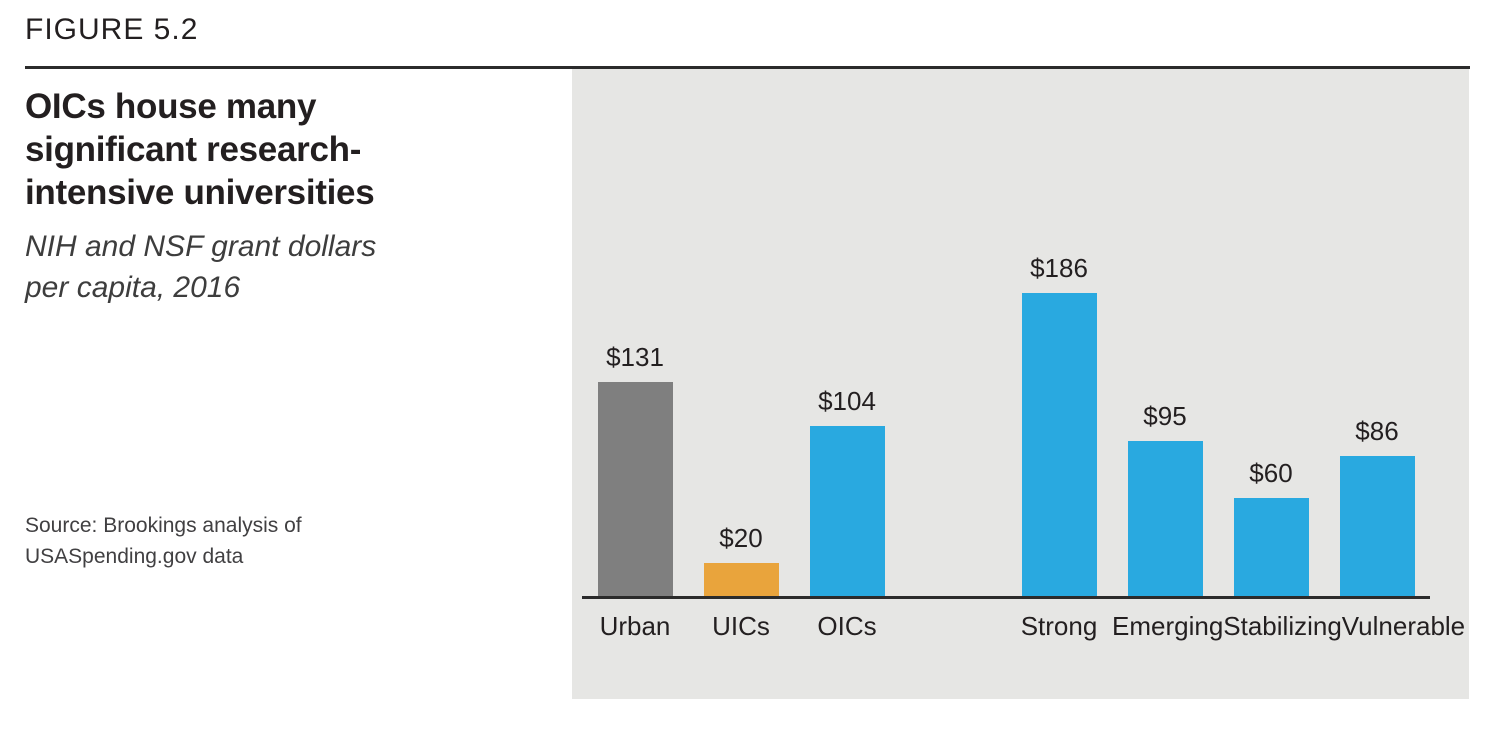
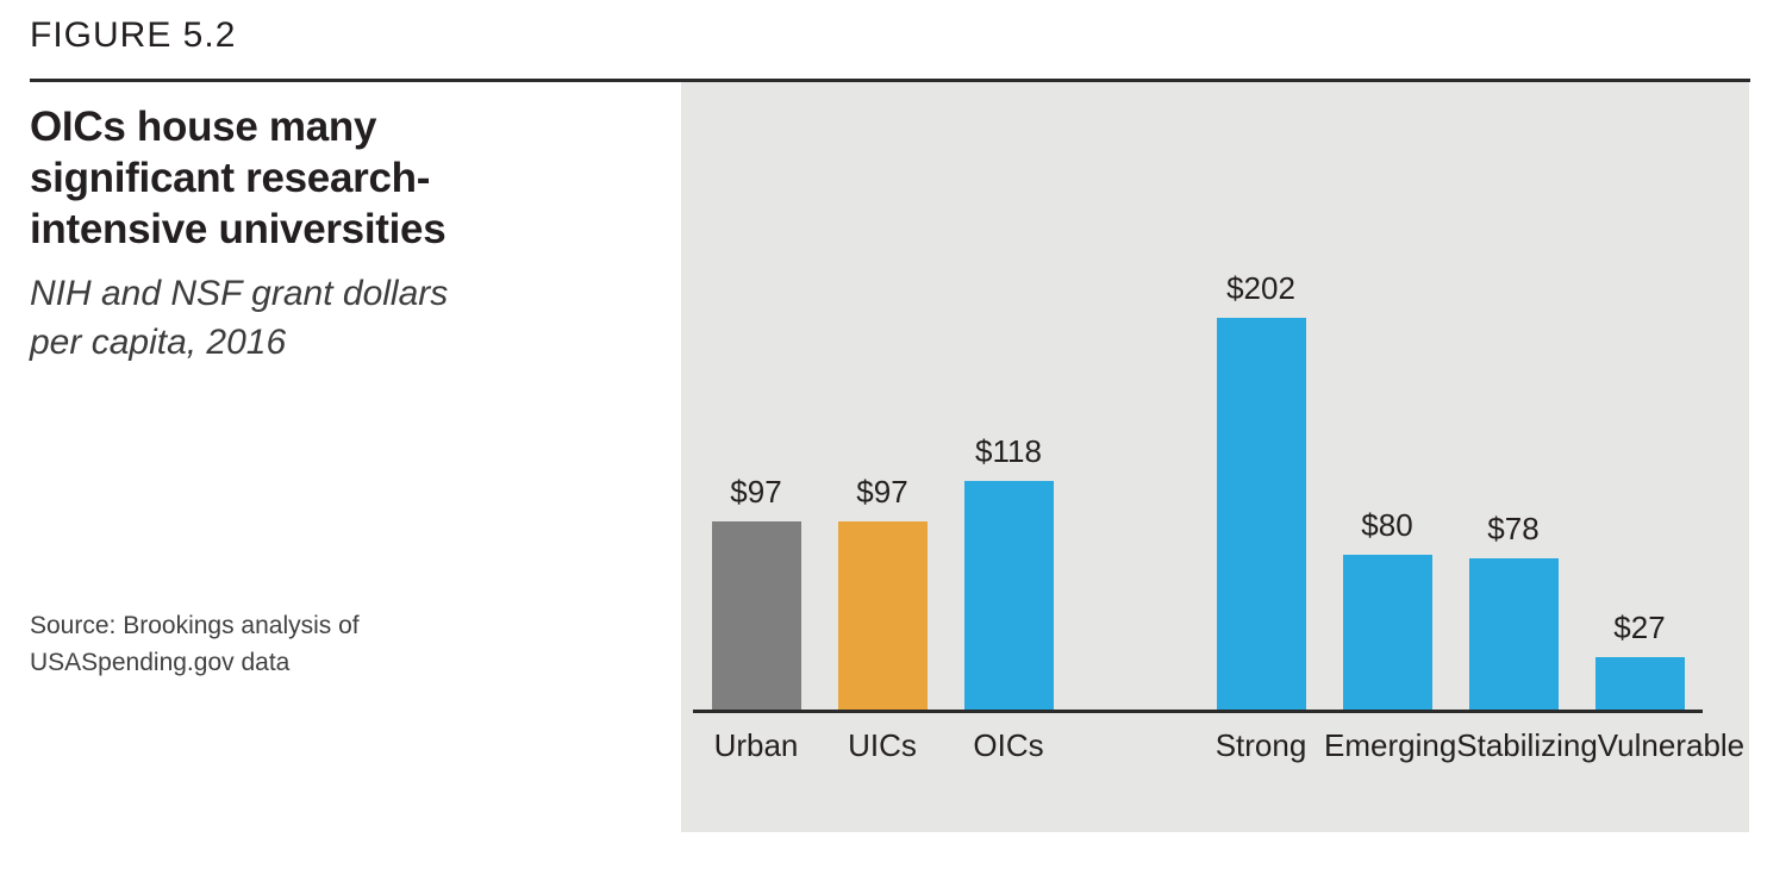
Urban: $131 -> $97
UICs: $20 -> $97
OICs: $104 -> $118
Strong: $186 -> $202
Emerging: $95 -> $80
Stabilizing: $60 -> $78
Vulnerable: $86 -> $27
